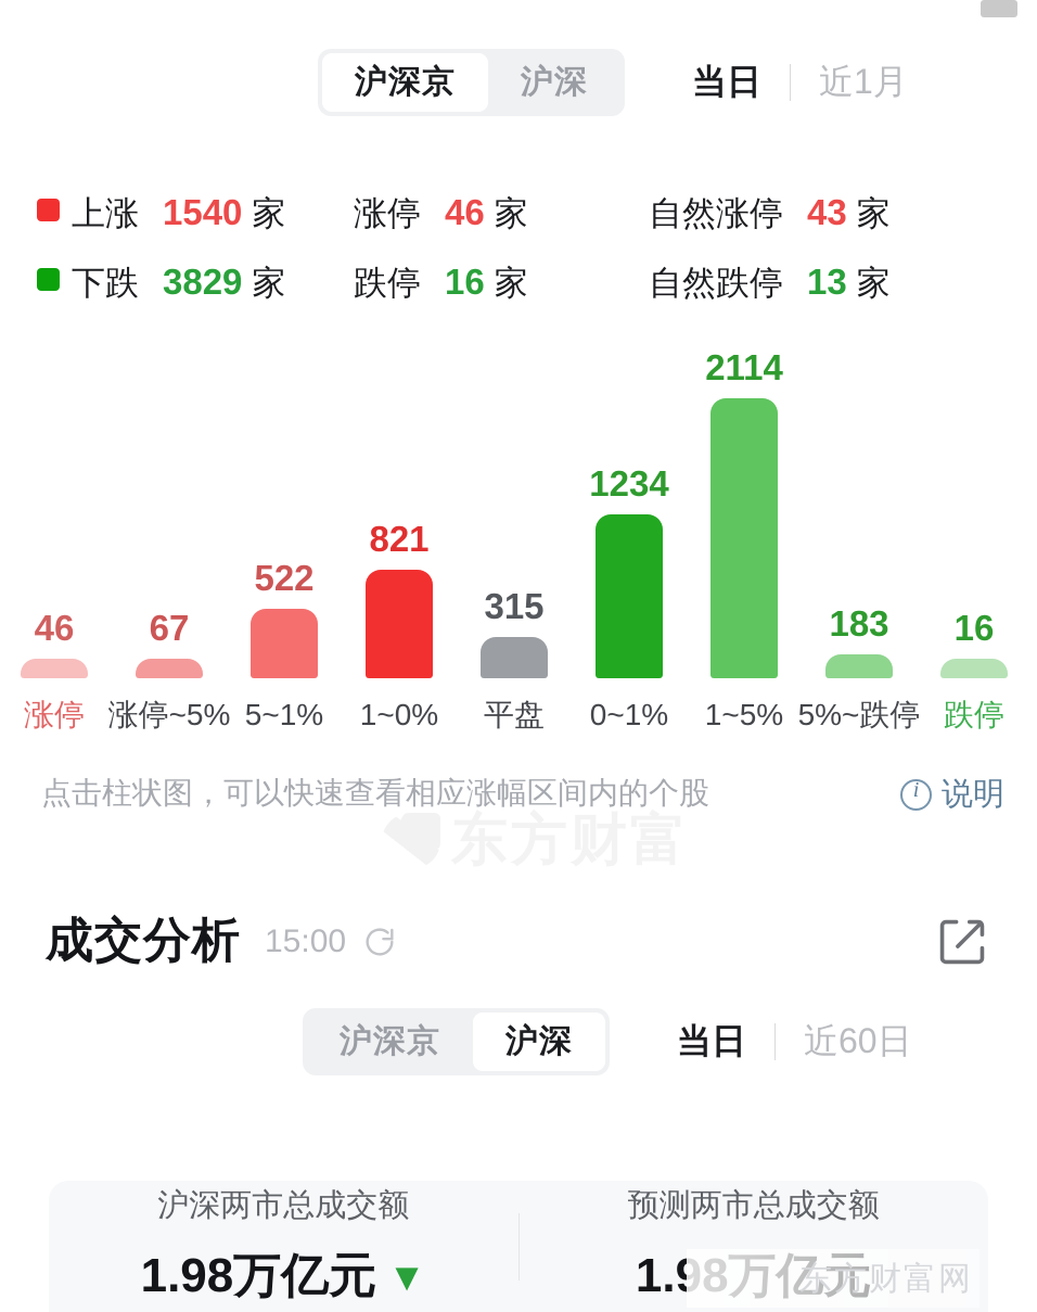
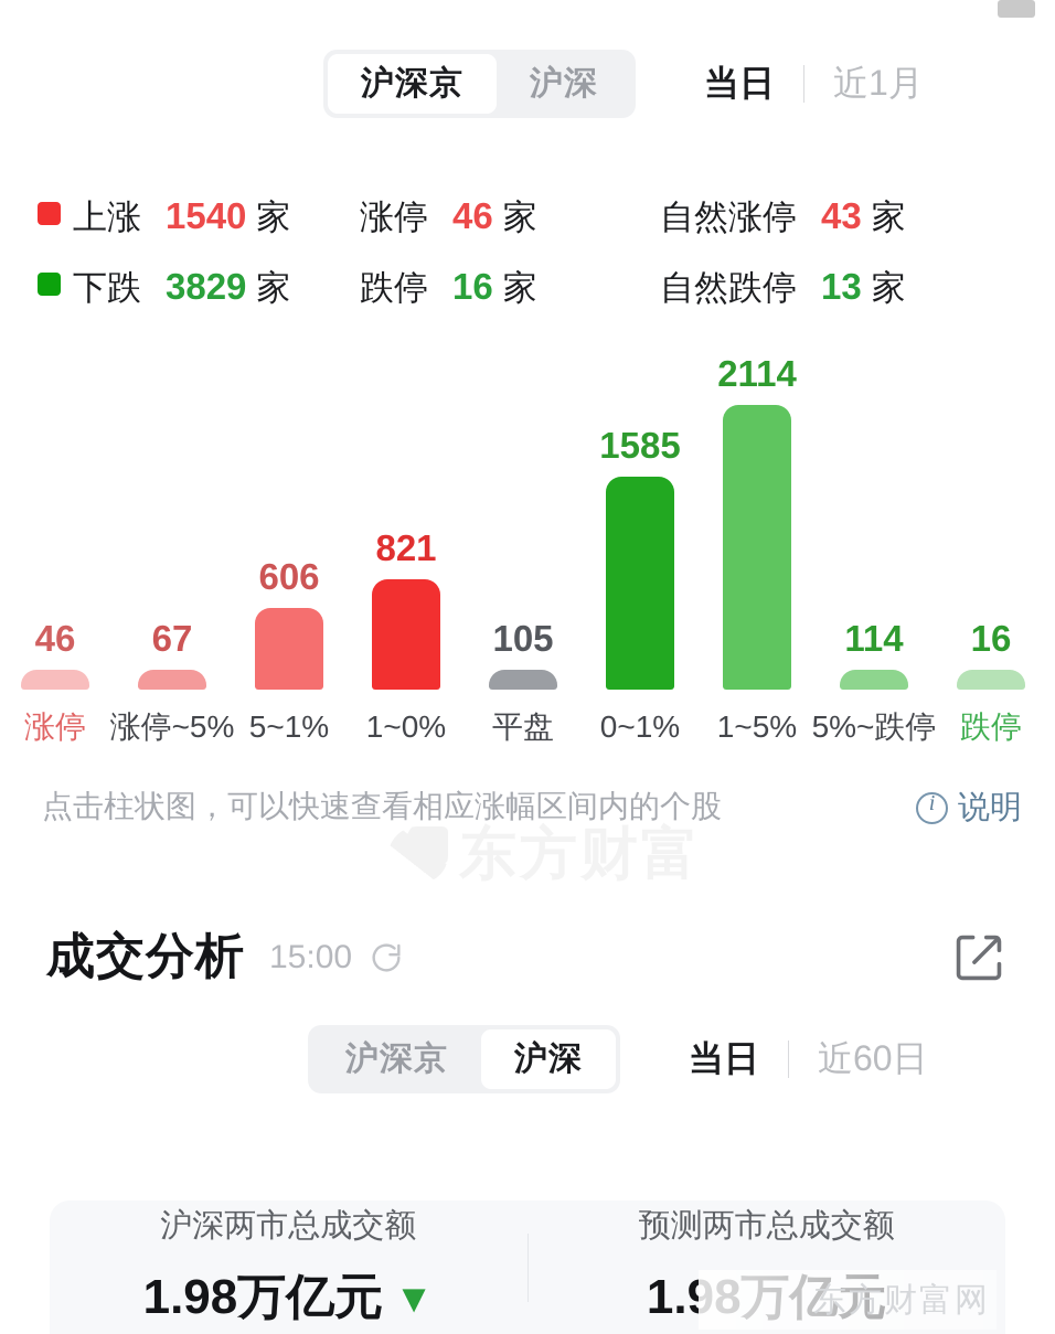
5~1%: 522 -> 606
平盘: 315 -> 105
0~1%: 1234 -> 1585
5%~跌停: 183 -> 114
